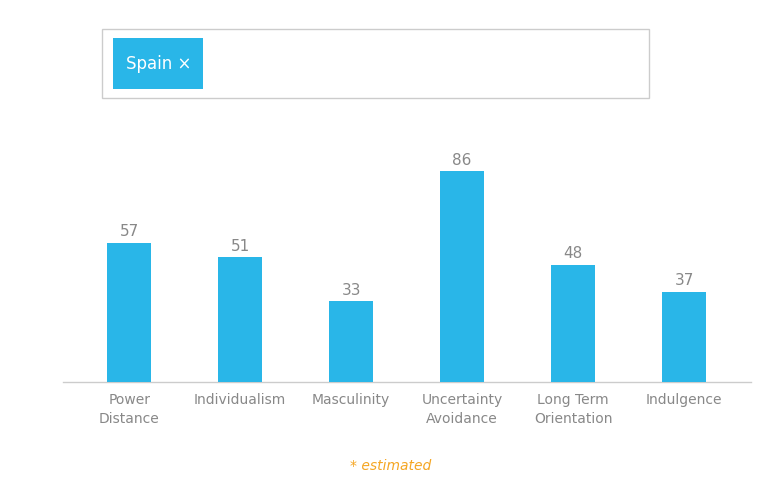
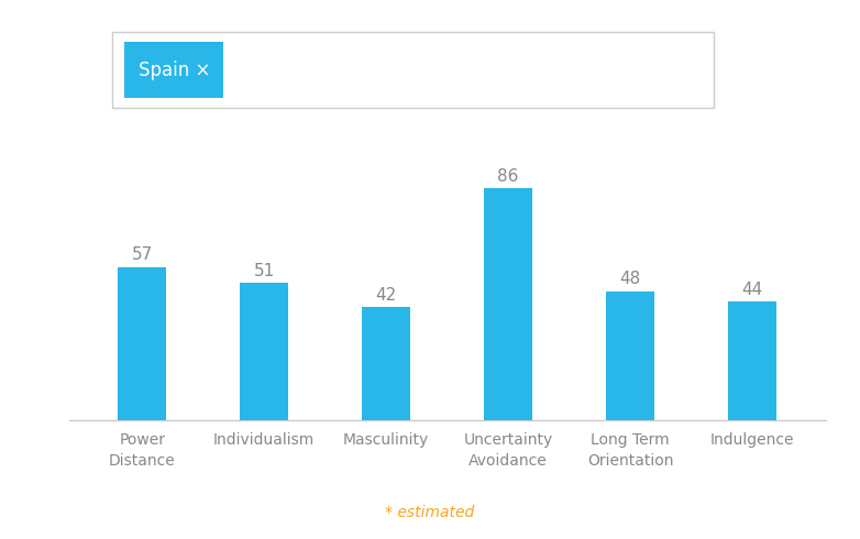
Masculinity: 33 -> 42
Indulgence: 37 -> 44
